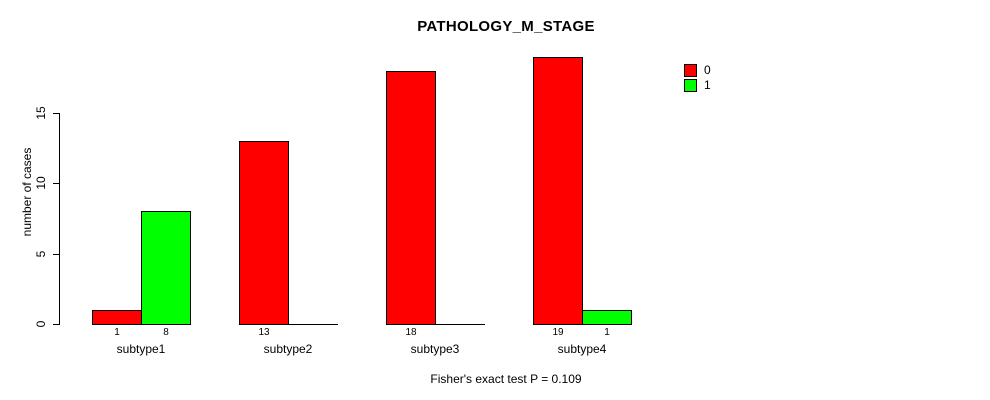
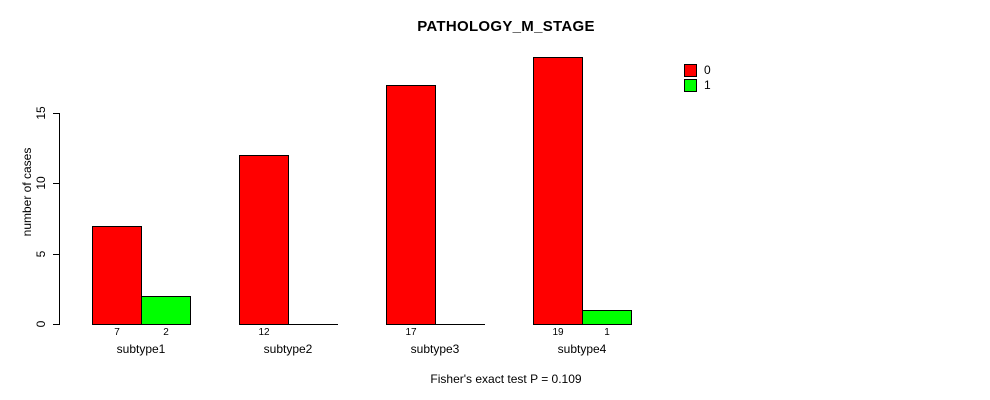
0/subtype1: 1 -> 7
1/subtype1: 8 -> 2
0/subtype2: 13 -> 12
0/subtype3: 18 -> 17
